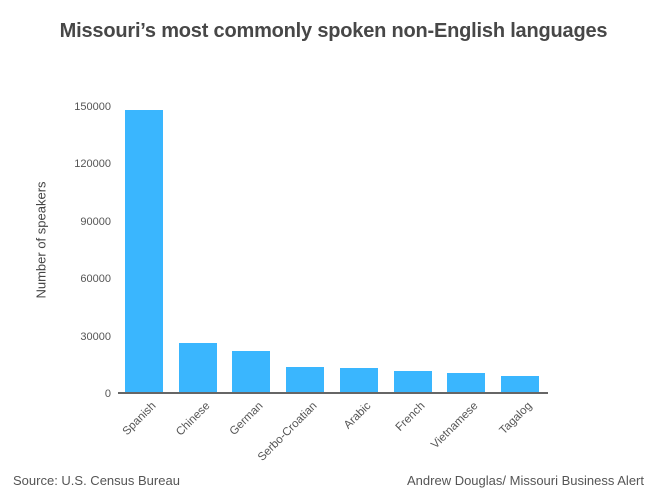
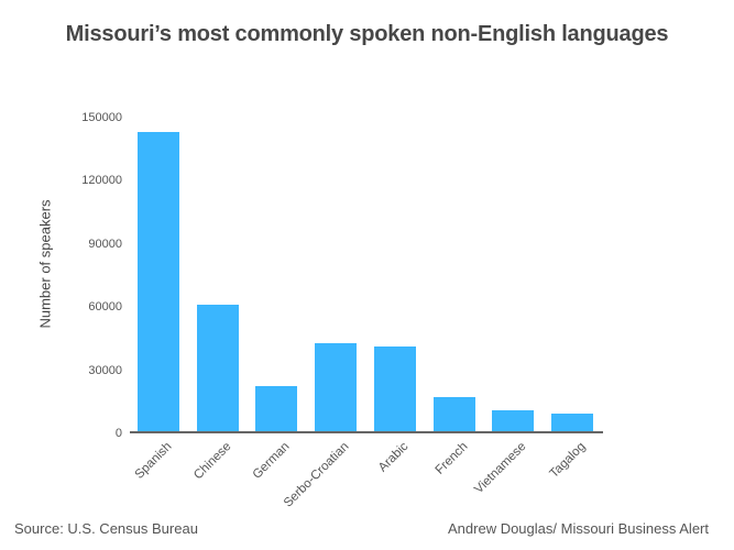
Spanish: 147000 -> 142000
Chinese: 26000 -> 60000
Serbo-Croatian: 13000 -> 42000
Arabic: 12000 -> 40000
French: 11000 -> 16000
